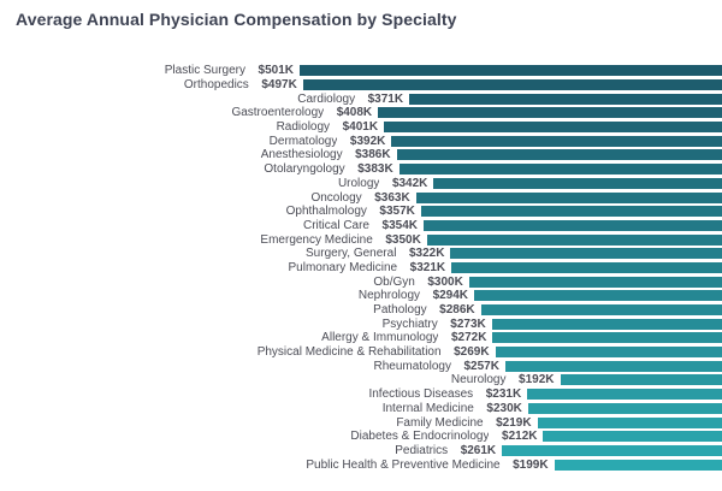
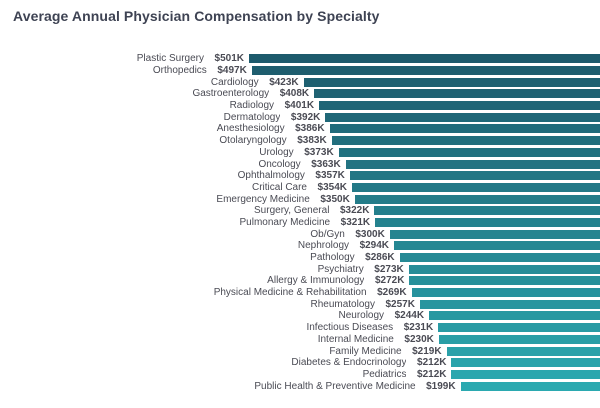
Cardiology: $371K -> $423K
Urology: $342K -> $373K
Neurology: $192K -> $244K
Pediatrics: $261K -> $212K
